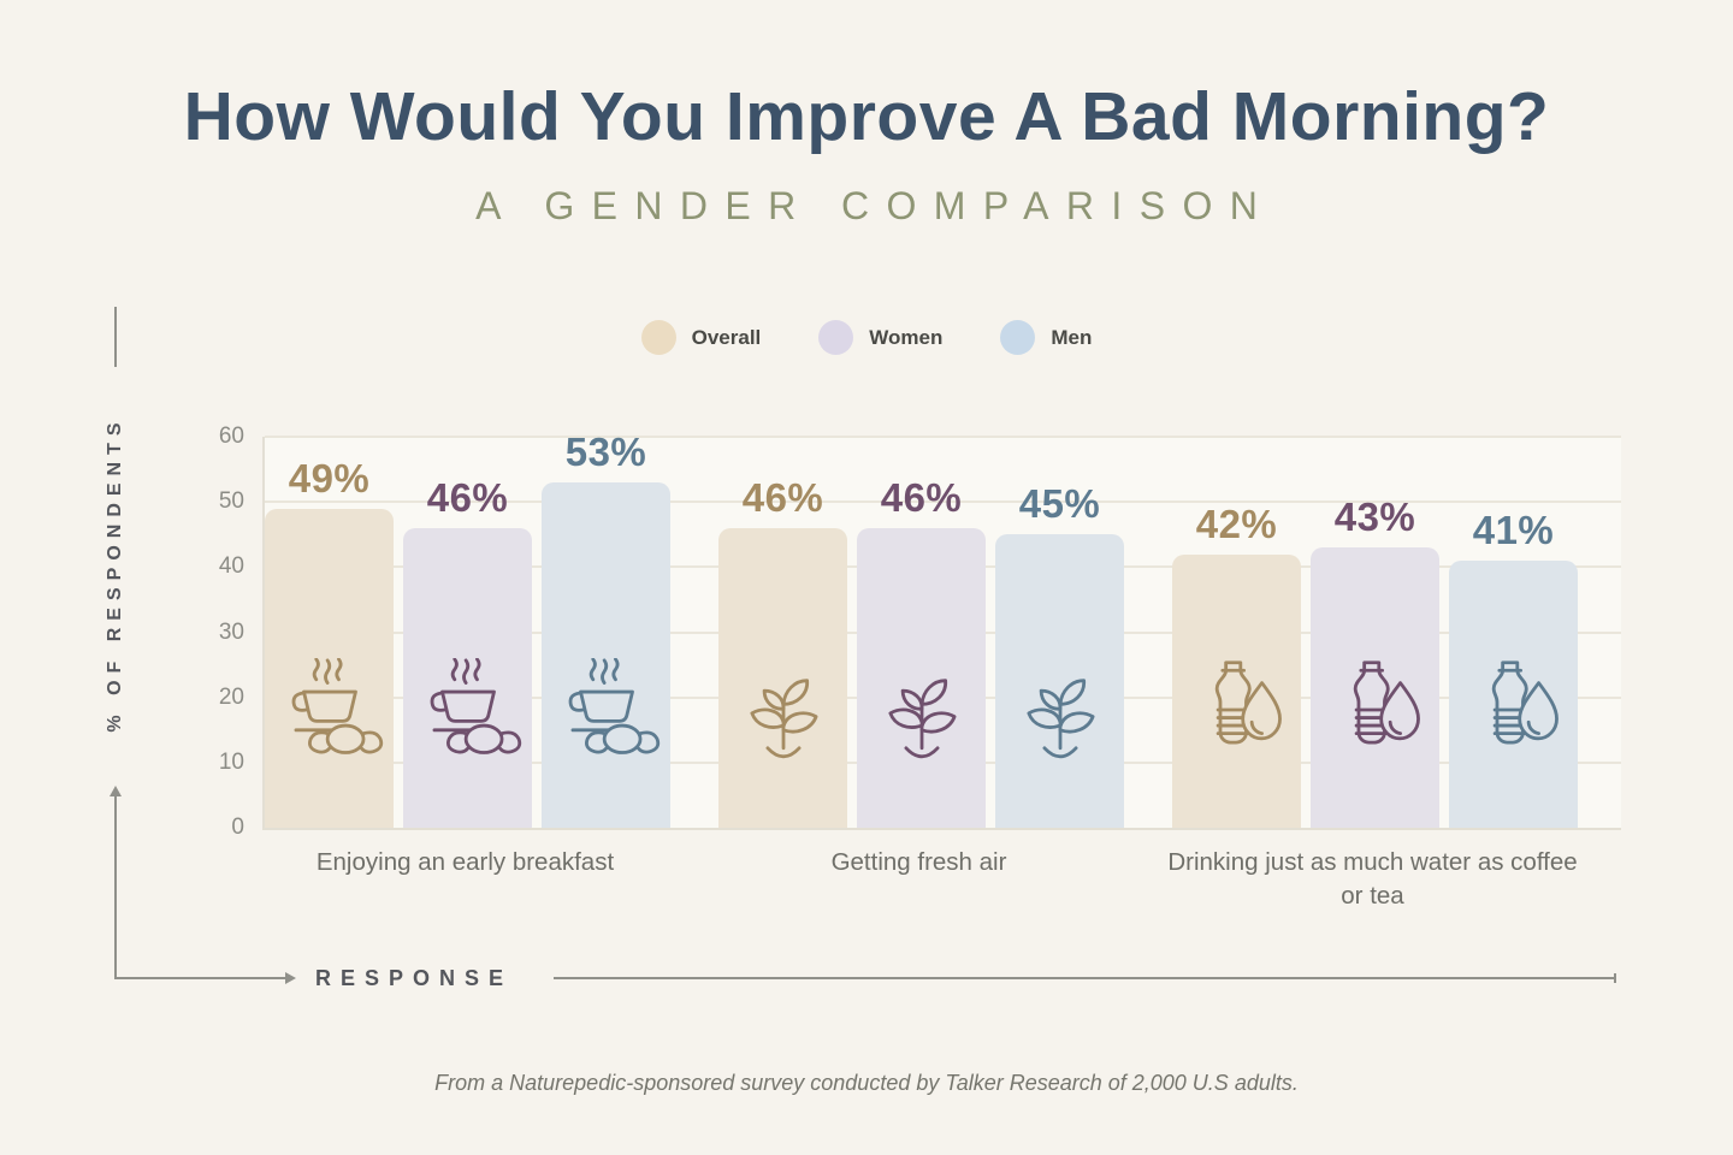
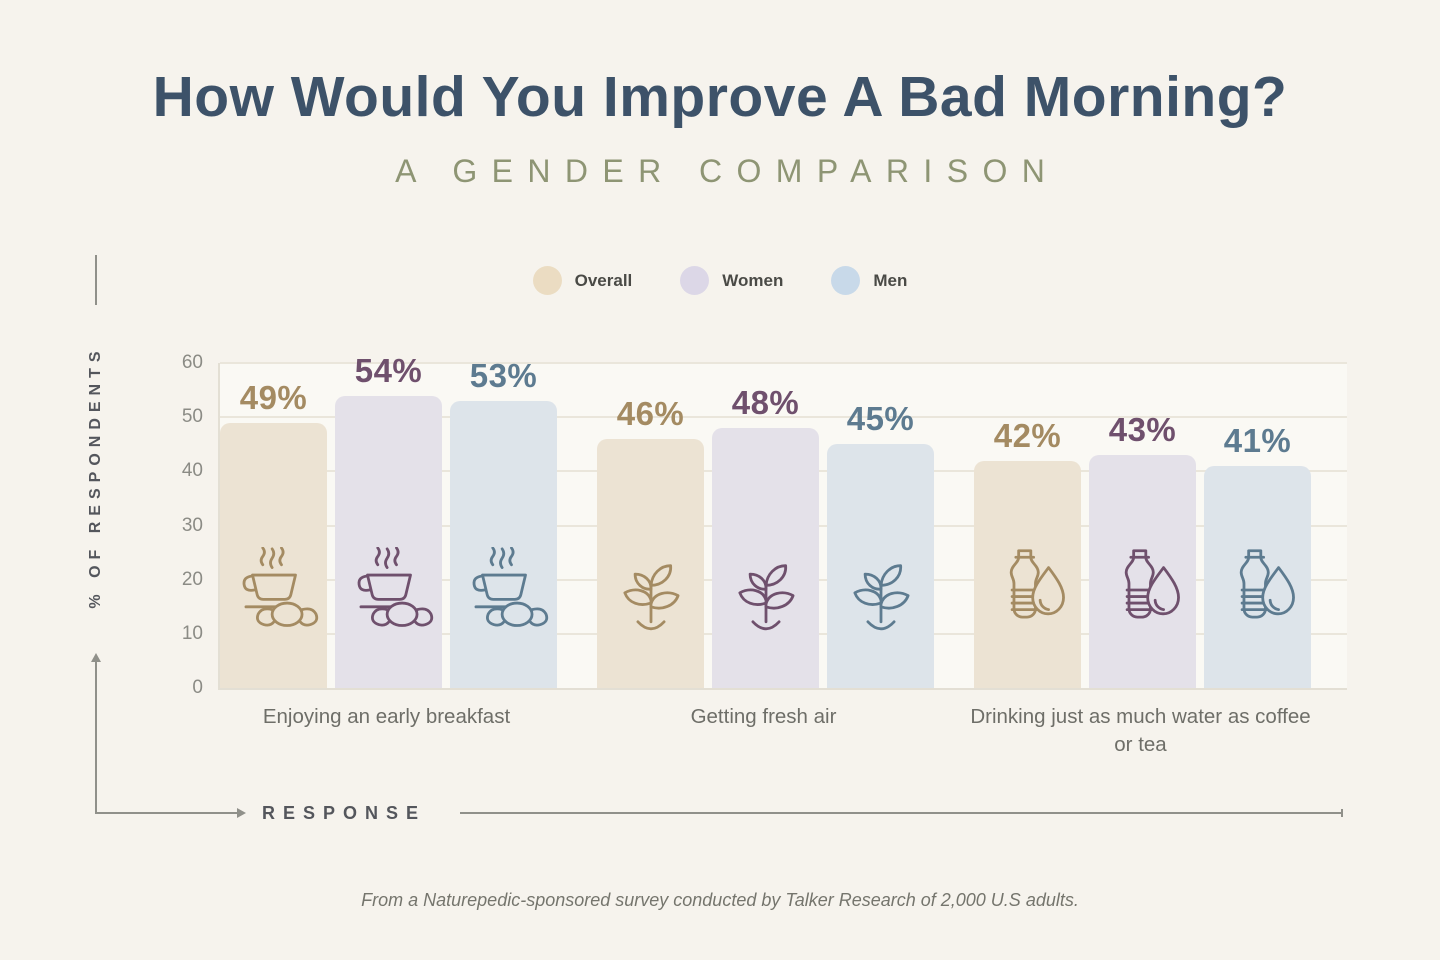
Women/Enjoying an early breakfast: 46% -> 54%
Women/Getting fresh air: 46% -> 48%
